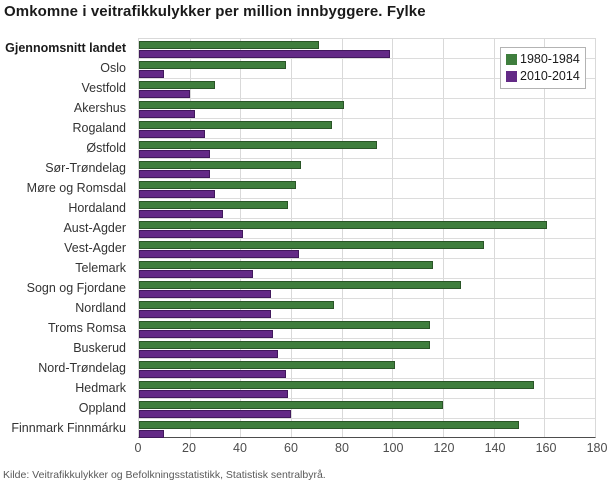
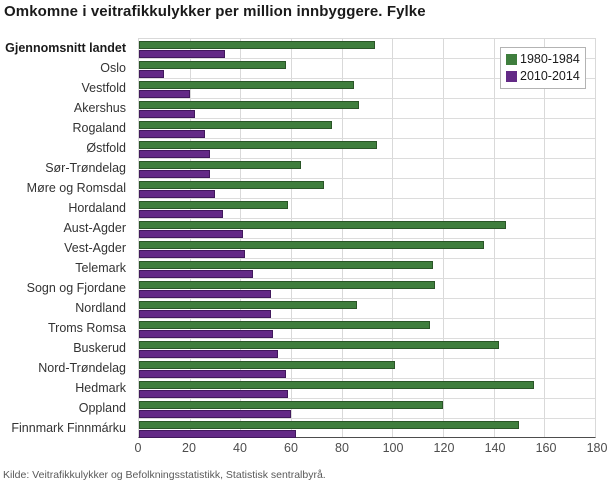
1980-1984/Gjennomsnitt landet: 71 -> 93
2010-2014/Gjennomsnitt landet: 99 -> 34
1980-1984/Vestfold: 30 -> 85
1980-1984/Akershus: 81 -> 87
1980-1984/Møre og Romsdal: 62 -> 73
1980-1984/Aust-Agder: 161 -> 145
2010-2014/Vest-Agder: 63 -> 42
1980-1984/Sogn og Fjordane: 127 -> 117
1980-1984/Nordland: 77 -> 86
1980-1984/Buskerud: 115 -> 142
2010-2014/Finnmark Finnmárku: 10 -> 62
